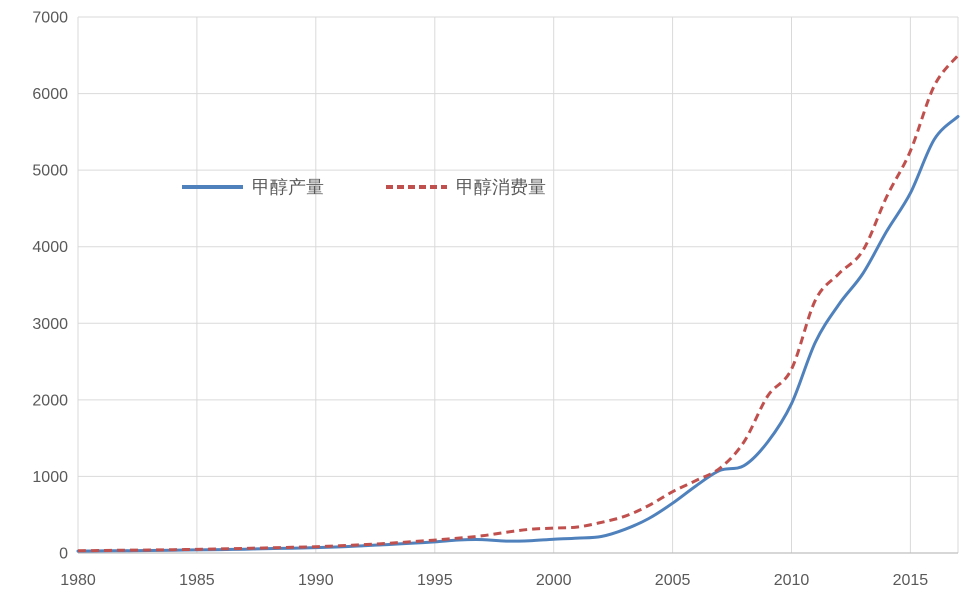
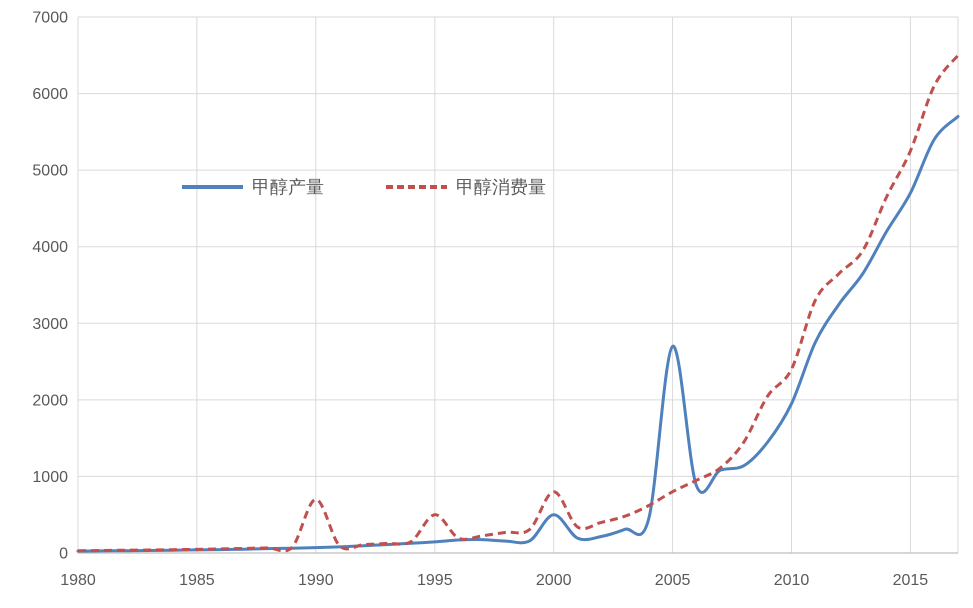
甲醇消费量/1990: 100 -> 700
甲醇消费量/1995: 200 -> 500
甲醇产量/2000: 200 -> 500
甲醇消费量/2000: 300 -> 800
甲醇产量/2005: 600 -> 2700
